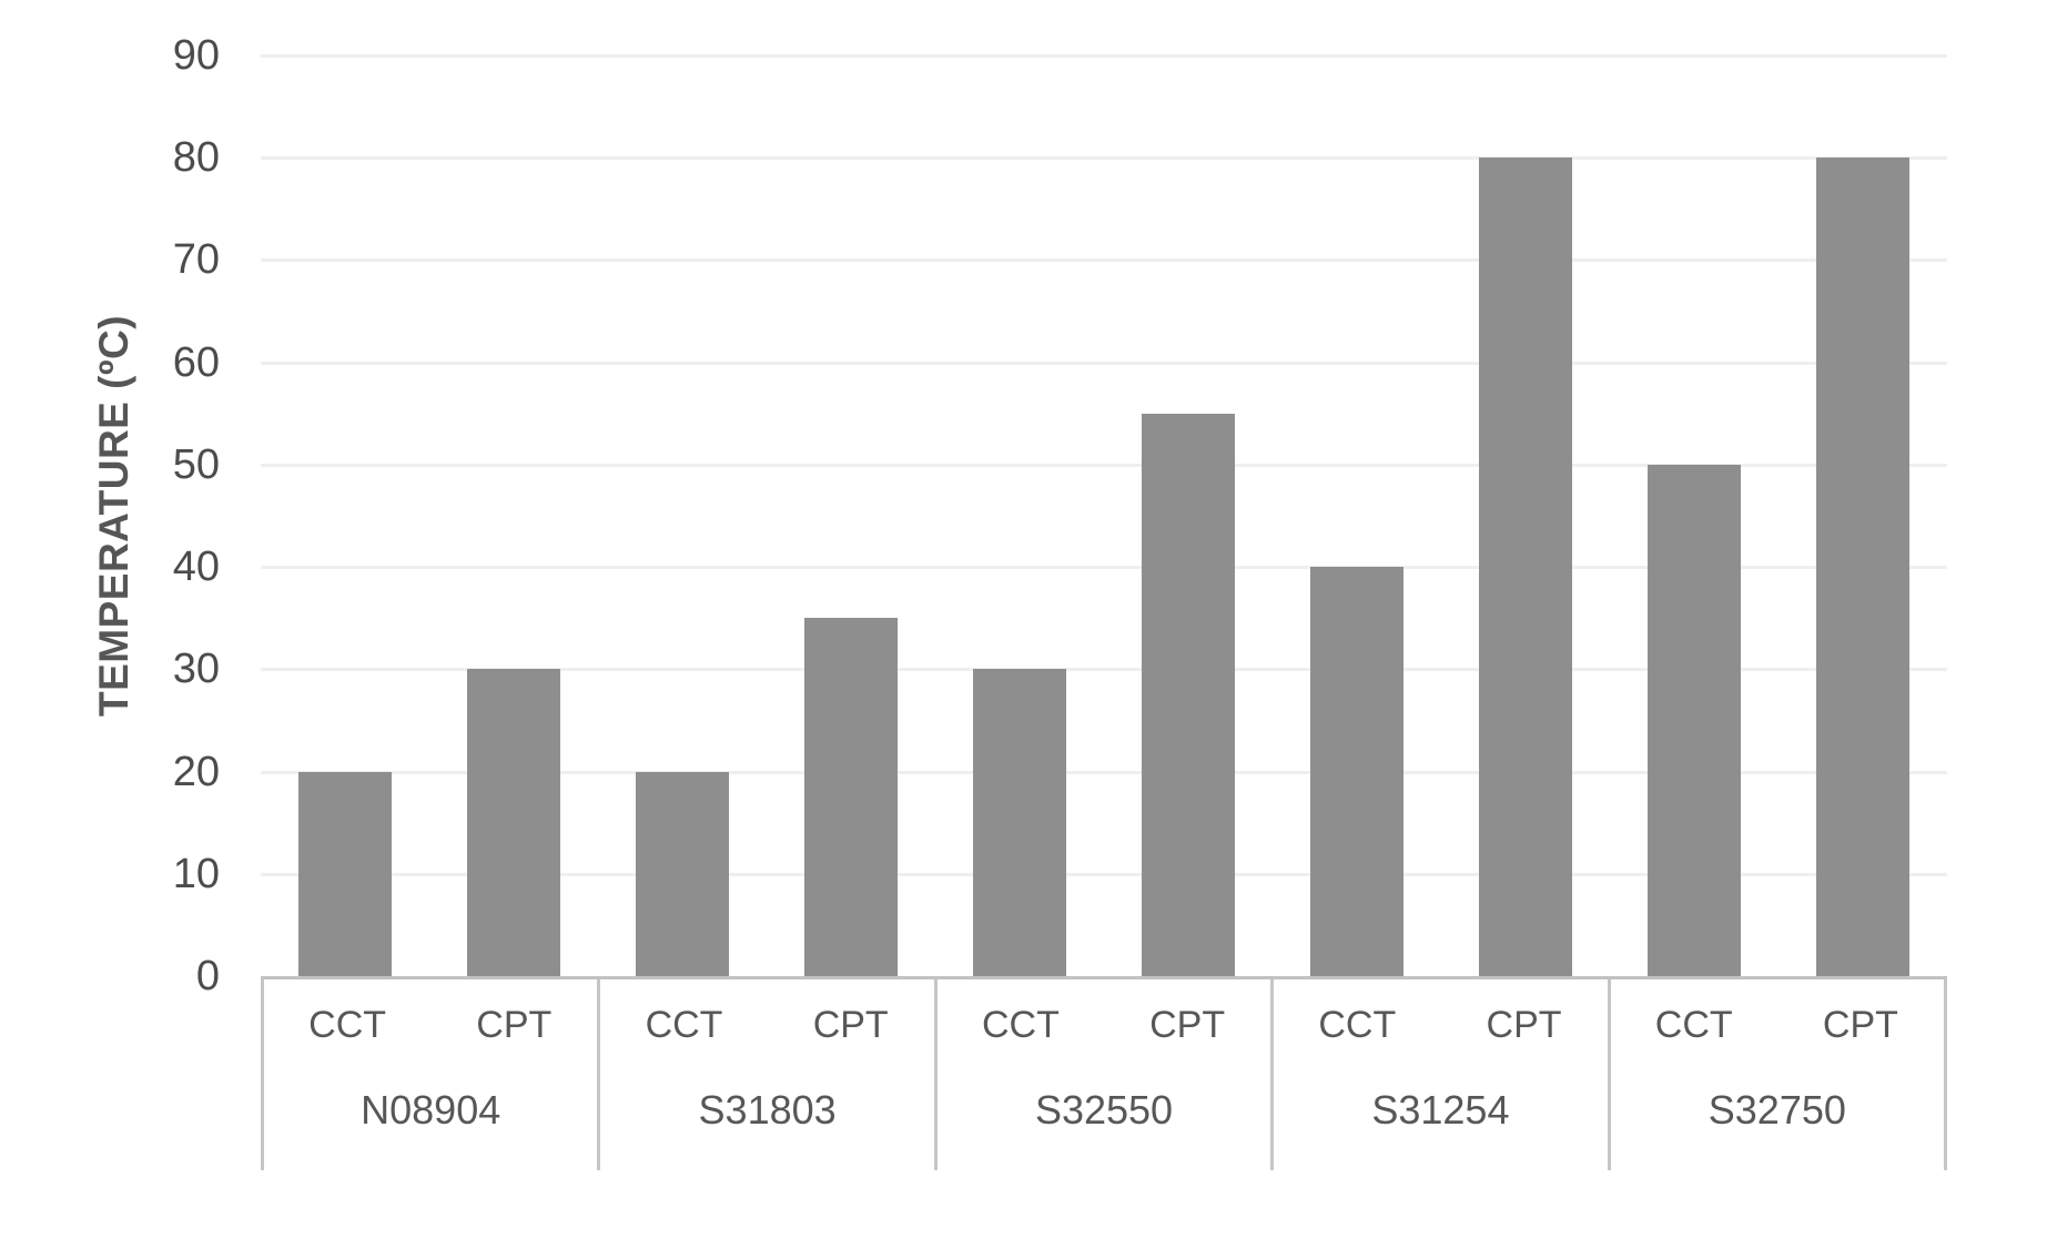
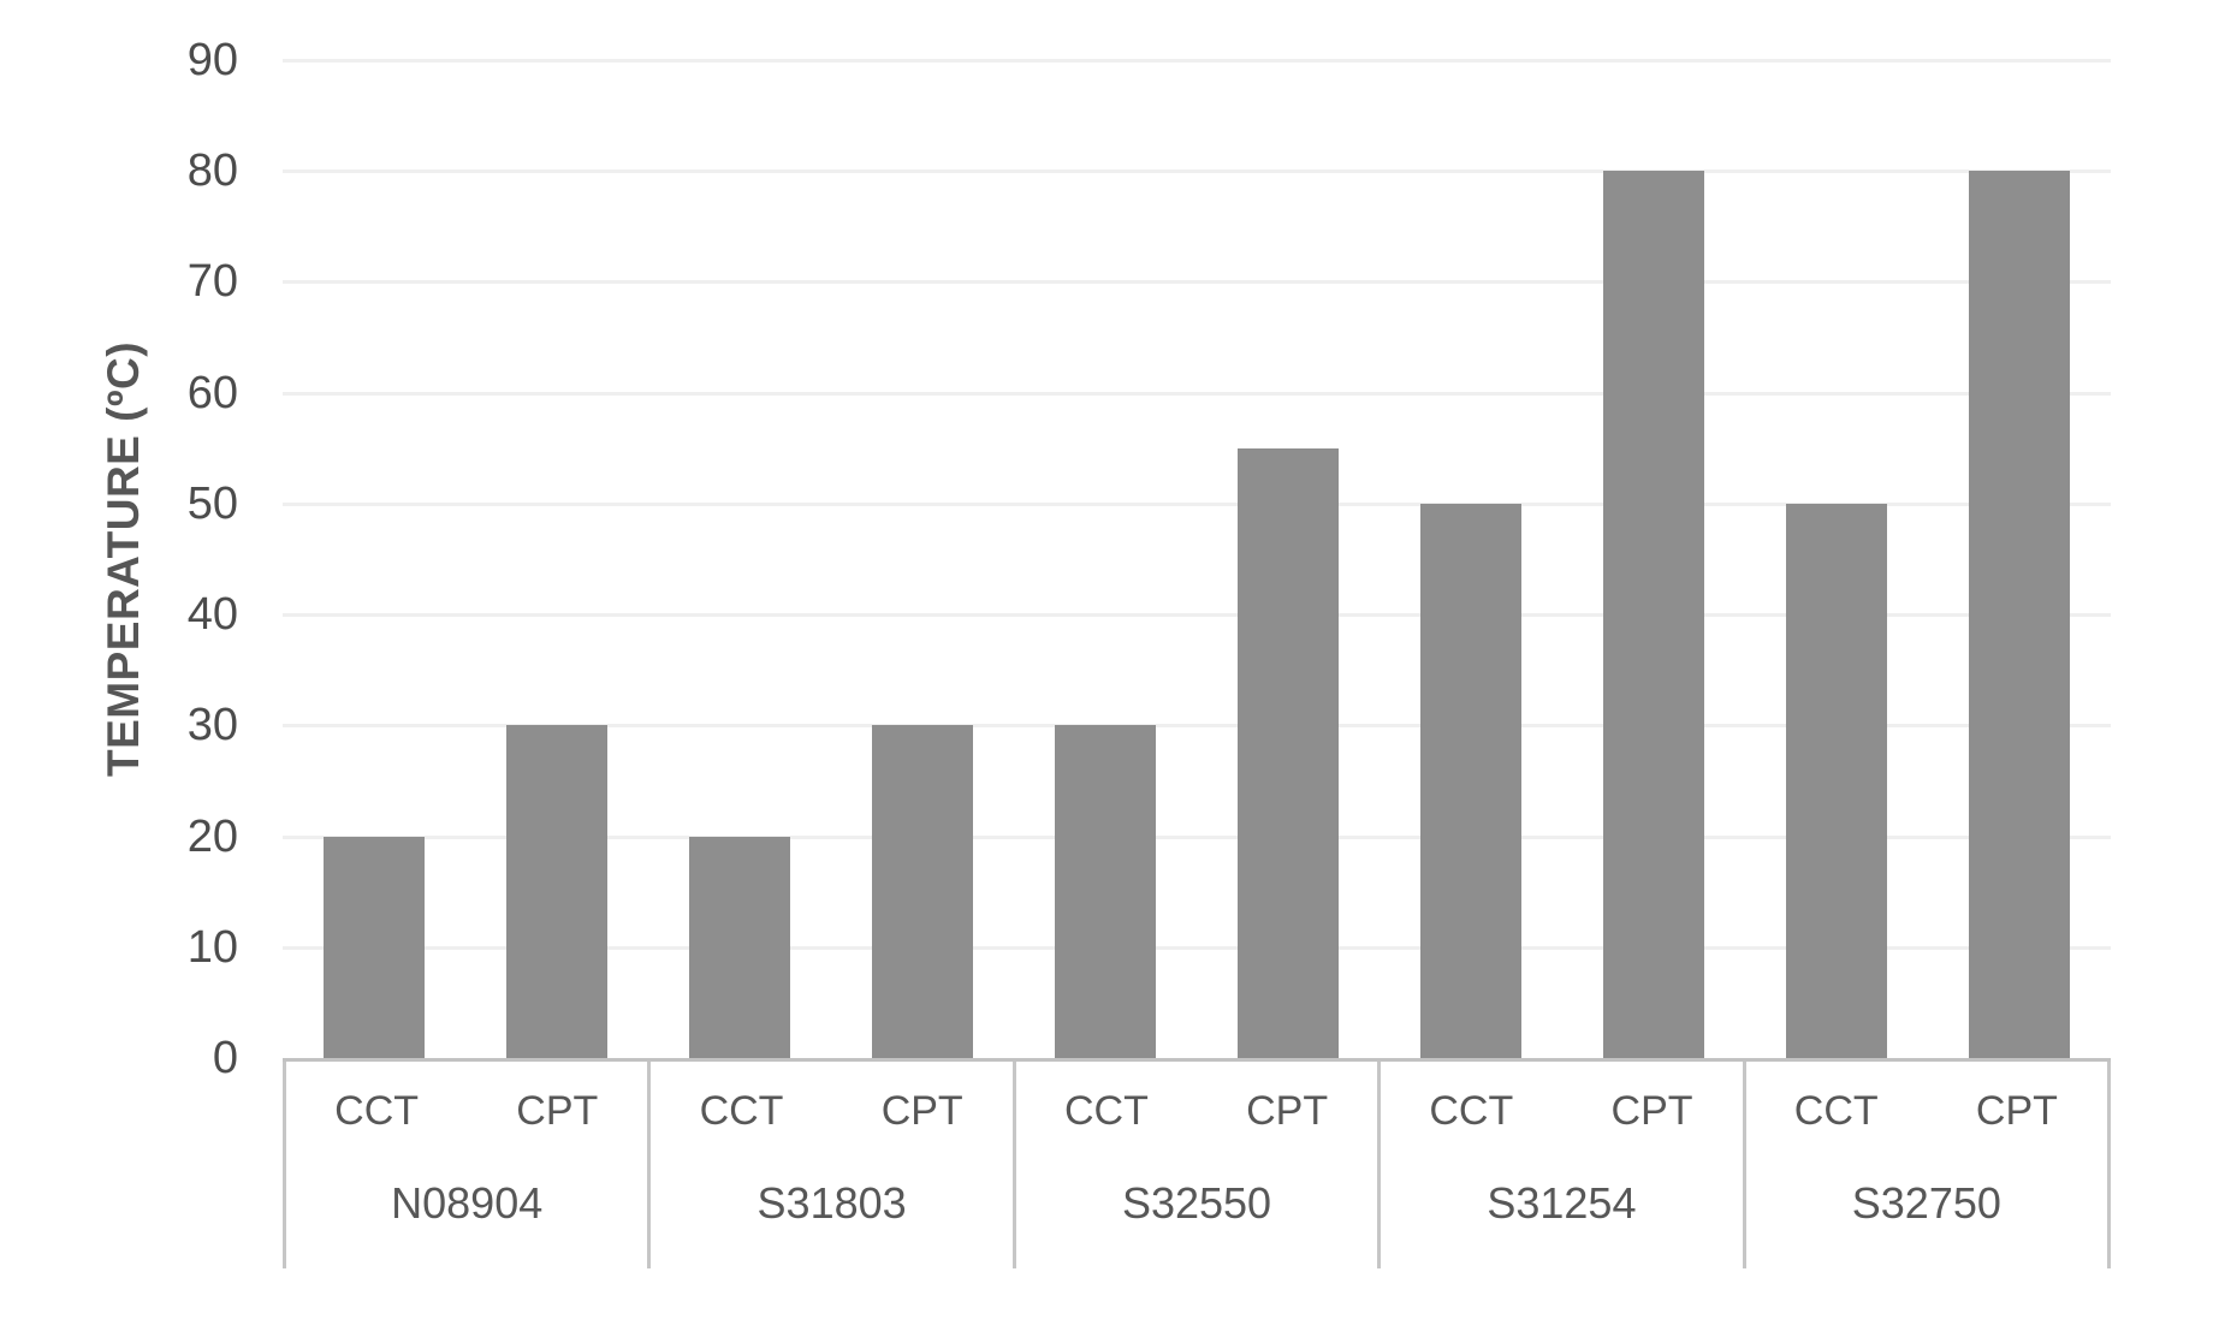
CPT/S31803: 35 -> 30
CCT/S31254: 40 -> 50
